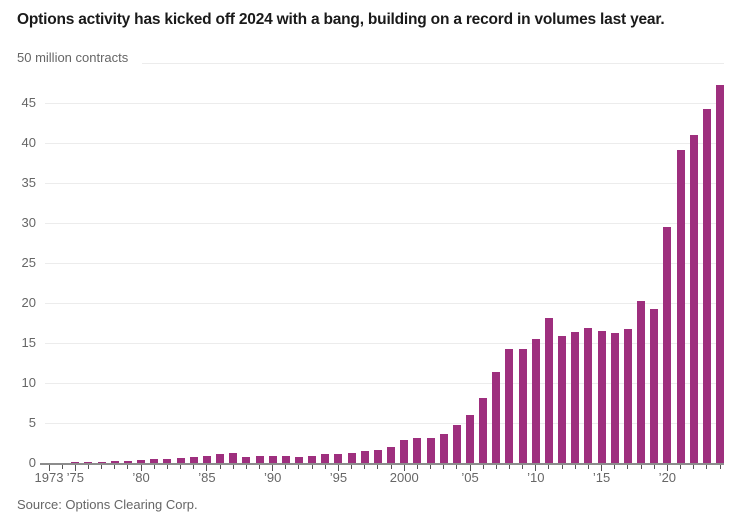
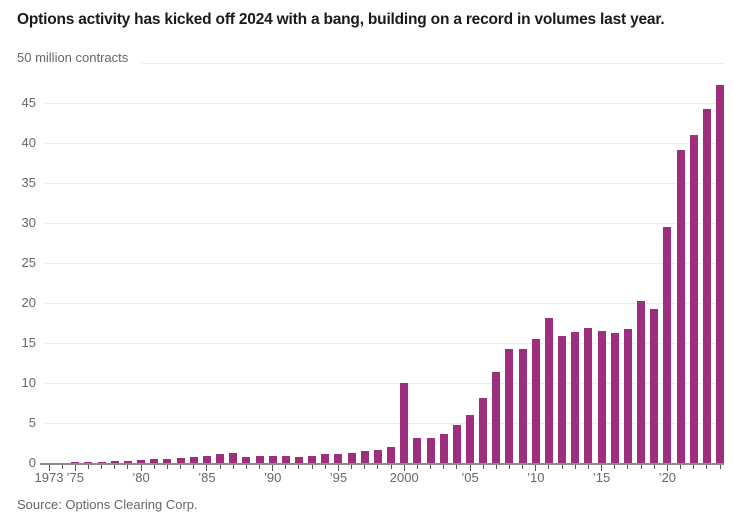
2000: 3 -> 10
